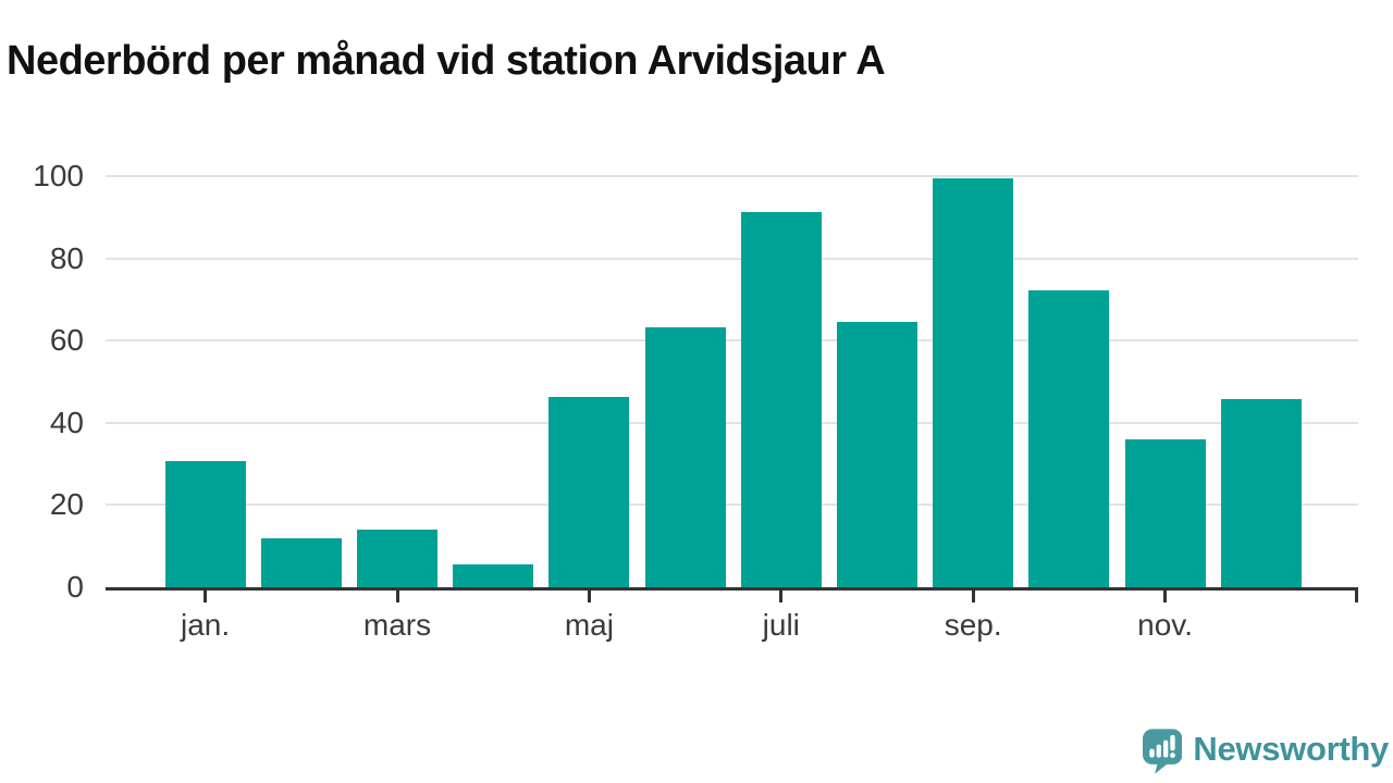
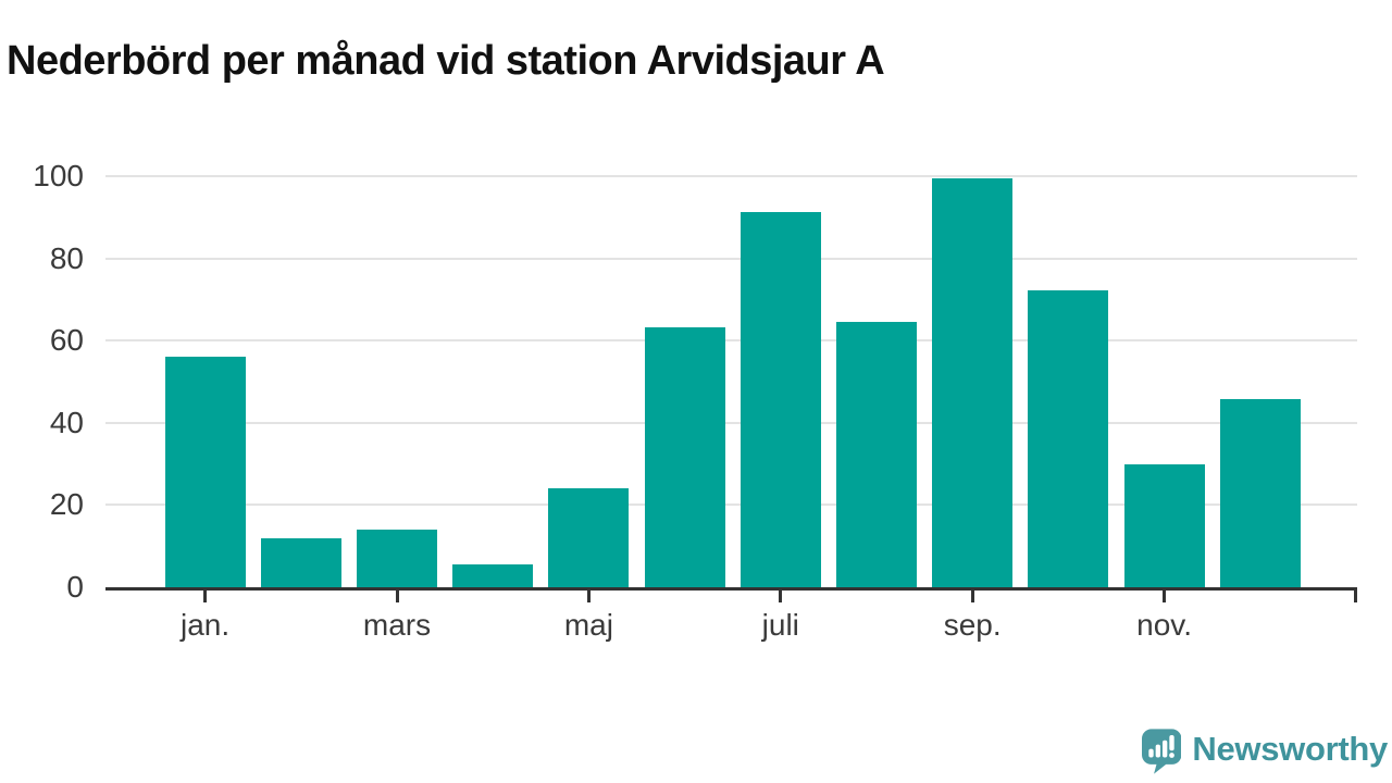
jan.: 31 -> 56
maj: 46 -> 24
nov.: 36 -> 30
